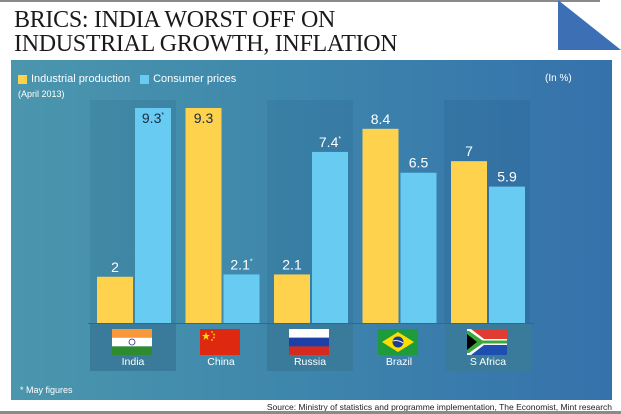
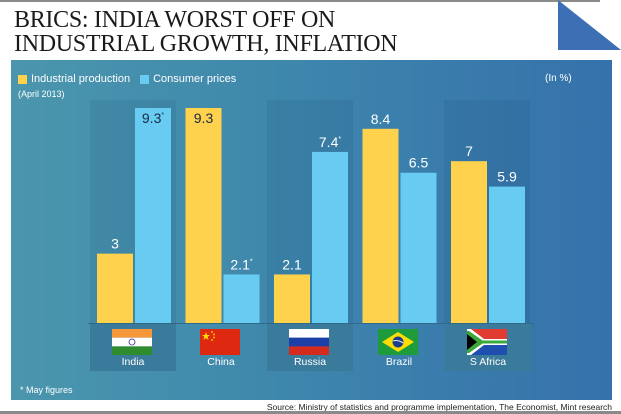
Industrial production/India: 2 -> 3
